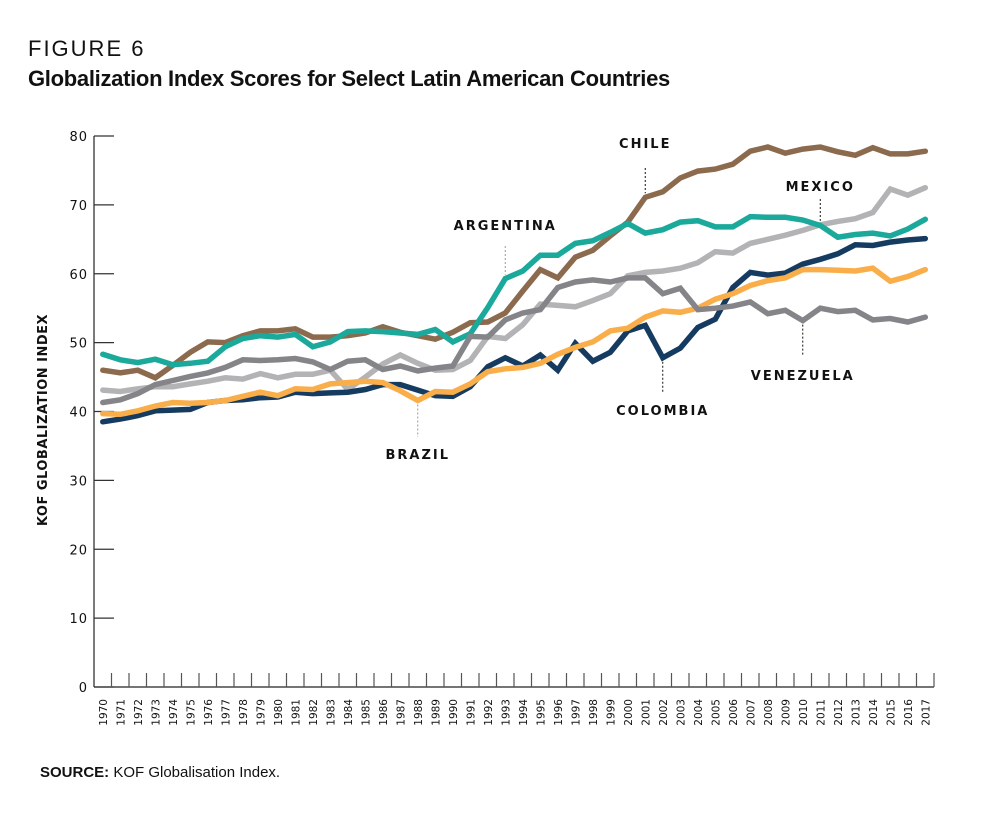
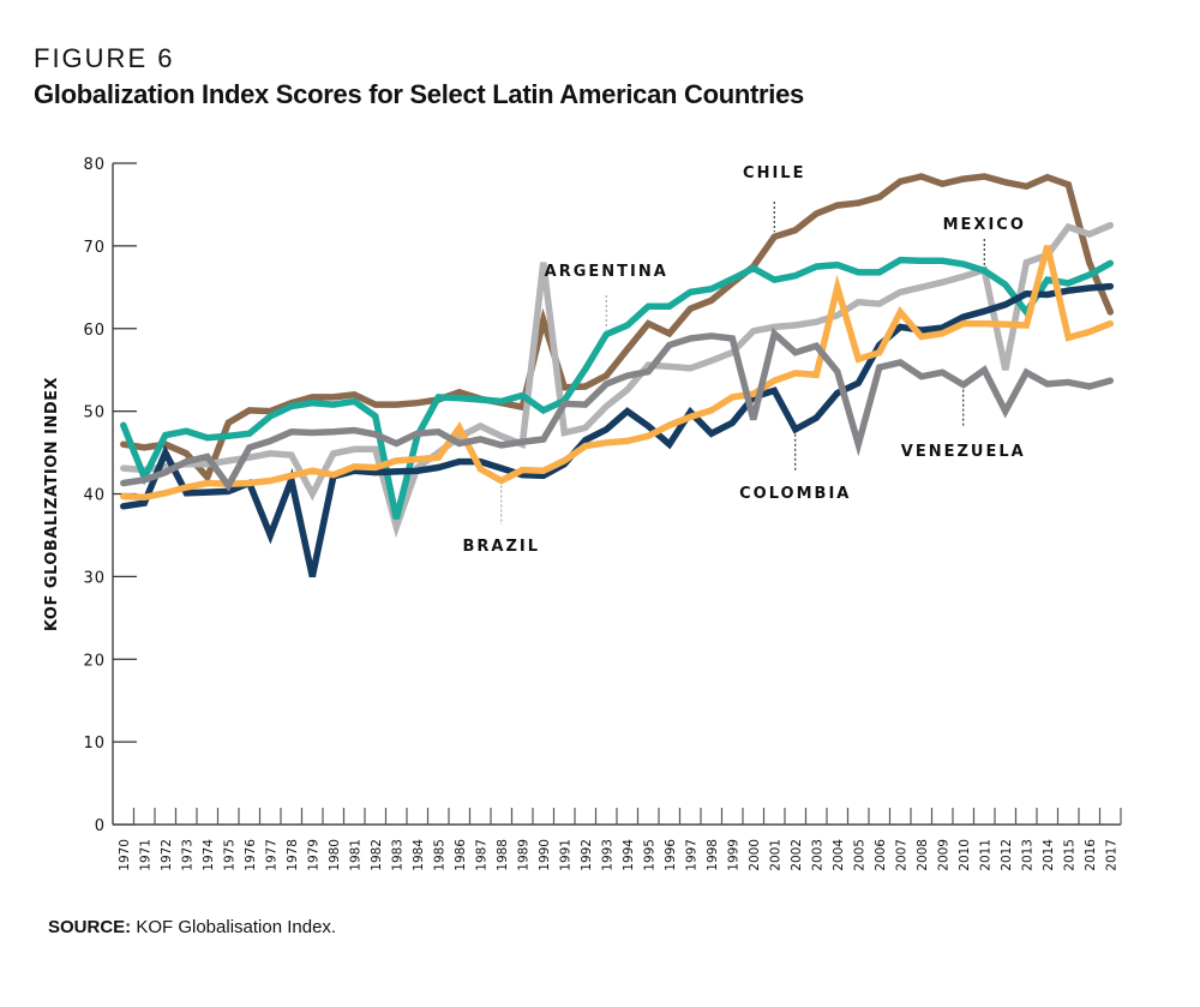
ARGENTINA/1971: 48 -> 42
COLOMBIA/1972: 39 -> 45
CHILE/1974: 47 -> 42
VENEZUELA/1975: 45 -> 41
COLOMBIA/1977: 42 -> 35
MEXICO/1979: 46 -> 40
COLOMBIA/1979: 42 -> 30
MEXICO/1983: 46 -> 36
ARGENTINA/1983: 50 -> 37
ARGENTINA/1984: 52 -> 47
BRAZIL/1986: 44 -> 48
CHILE/1990: 52 -> 61
MEXICO/1990: 46 -> 68
MEXICO/1992: 51 -> 48
COLOMBIA/1994: 47 -> 50
VENEZUELA/2000: 59 -> 49
BRAZIL/2004: 55 -> 65
VENEZUELA/2005: 55 -> 46
BRAZIL/2007: 58 -> 62
MEXICO/2012: 68 -> 55
VENEZUELA/2012: 54 -> 50
ARGENTINA/2013: 66 -> 62
BRAZIL/2014: 61 -> 70
CHILE/2016: 77 -> 68
CHILE/2017: 78 -> 62
